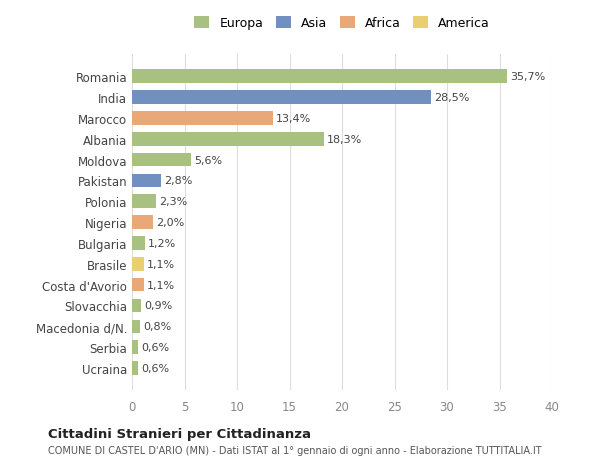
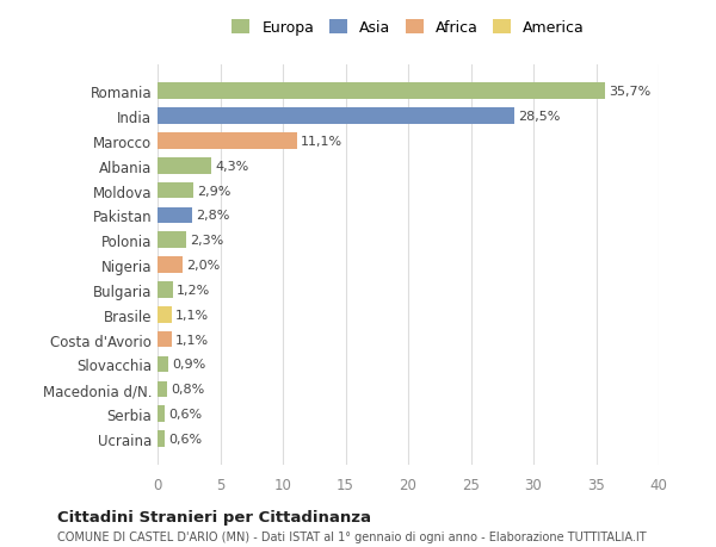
Marocco: 13,4% -> 11,1%
Albania: 18,3% -> 4,3%
Moldova: 5,6% -> 2,9%
